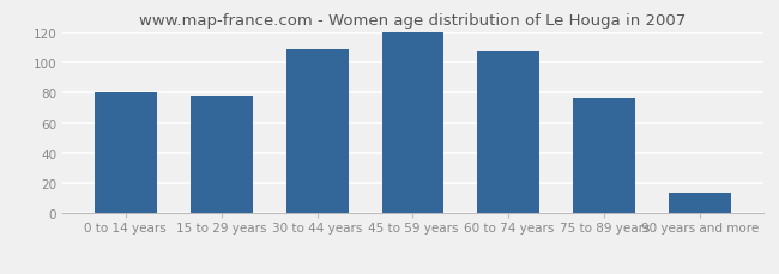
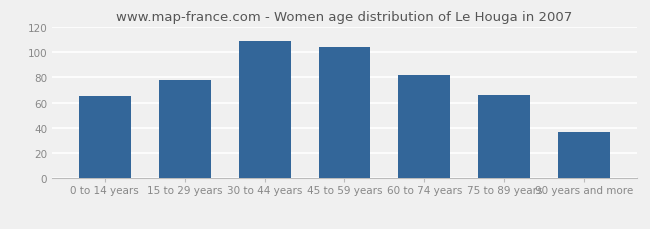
0 to 14 years: 80 -> 65
45 to 59 years: 120 -> 104
60 to 74 years: 107 -> 82
75 to 89 years: 76 -> 66
90 years and more: 14 -> 37
